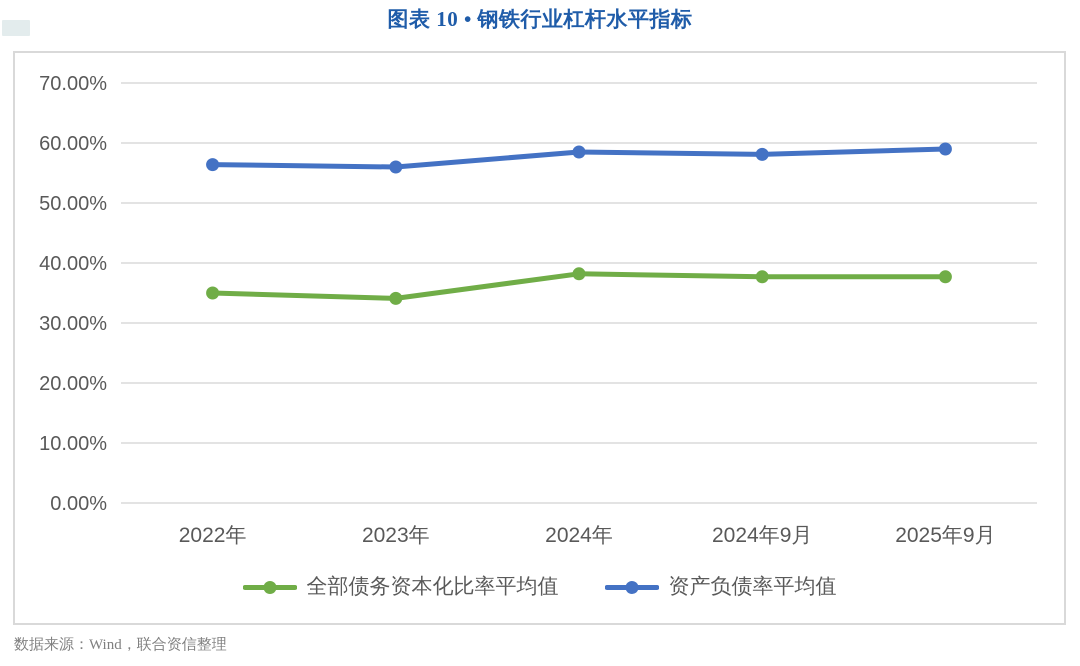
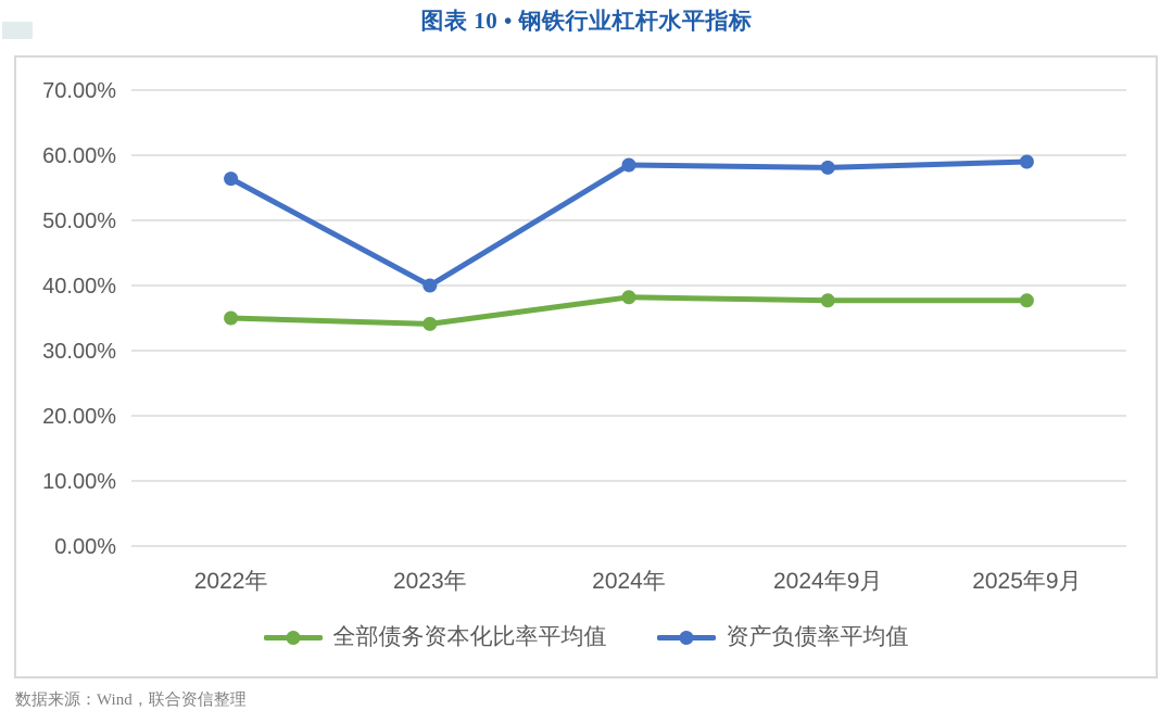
资产负债率平均值/2023年: 56% -> 40%
